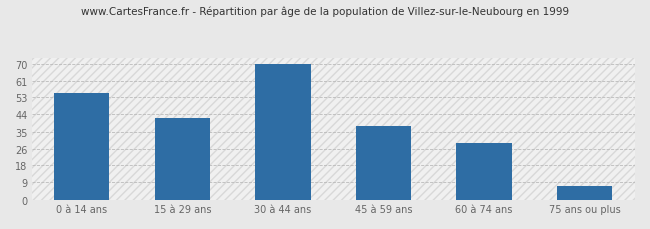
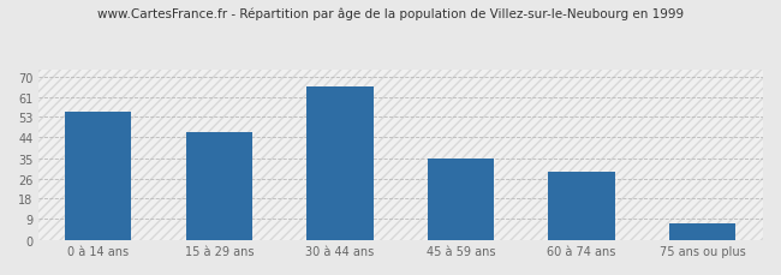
15 à 29 ans: 42 -> 46
30 à 44 ans: 70 -> 66
45 à 59 ans: 38 -> 35
